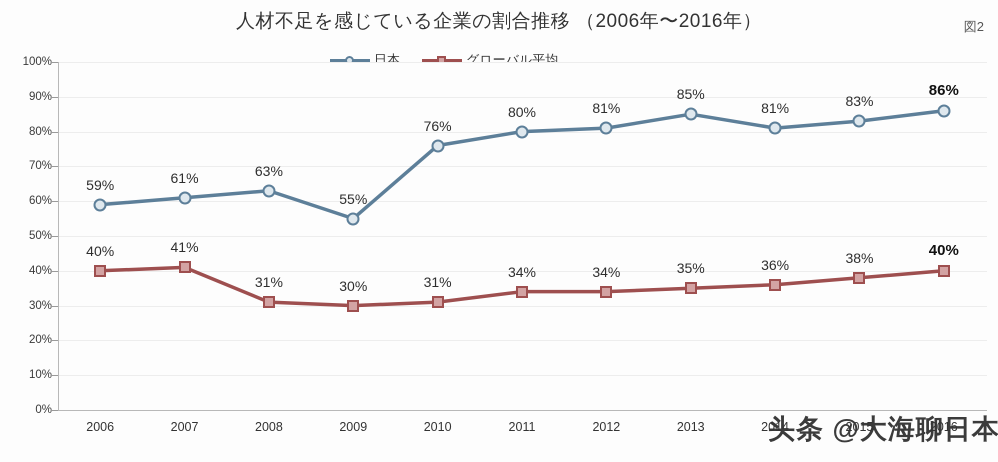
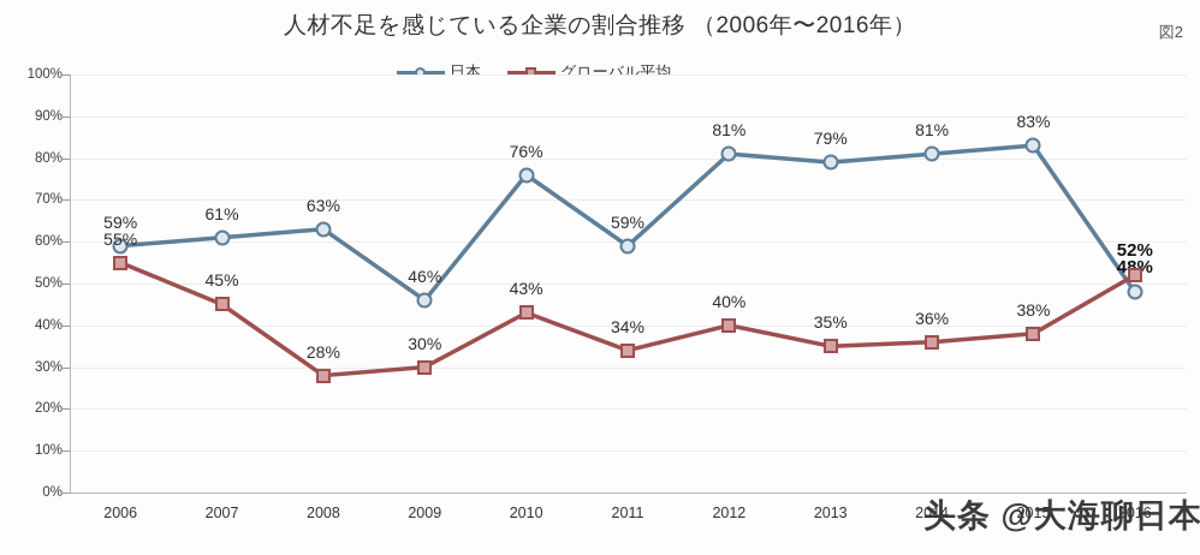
グローバル平均/2006: 40% -> 55%
グローバル平均/2007: 41% -> 45%
グローバル平均/2008: 31% -> 28%
日本/2009: 55% -> 46%
グローバル平均/2010: 31% -> 43%
日本/2011: 80% -> 59%
グローバル平均/2012: 34% -> 40%
日本/2013: 85% -> 79%
日本/2016: 86% -> 48%
グローバル平均/2016: 40% -> 52%
